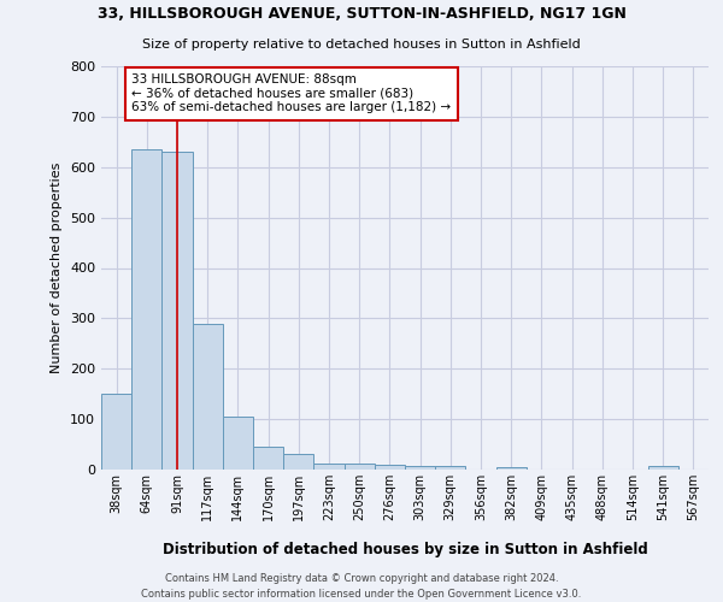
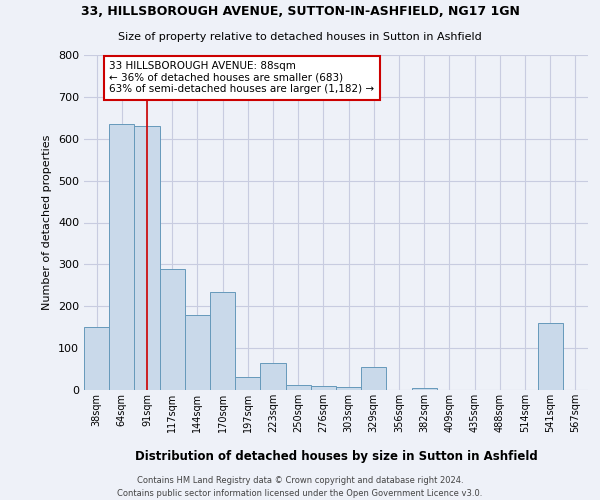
144sqm: 105 -> 180
170sqm: 46 -> 235
223sqm: 12 -> 65
329sqm: 8 -> 55
541sqm: 8 -> 160
